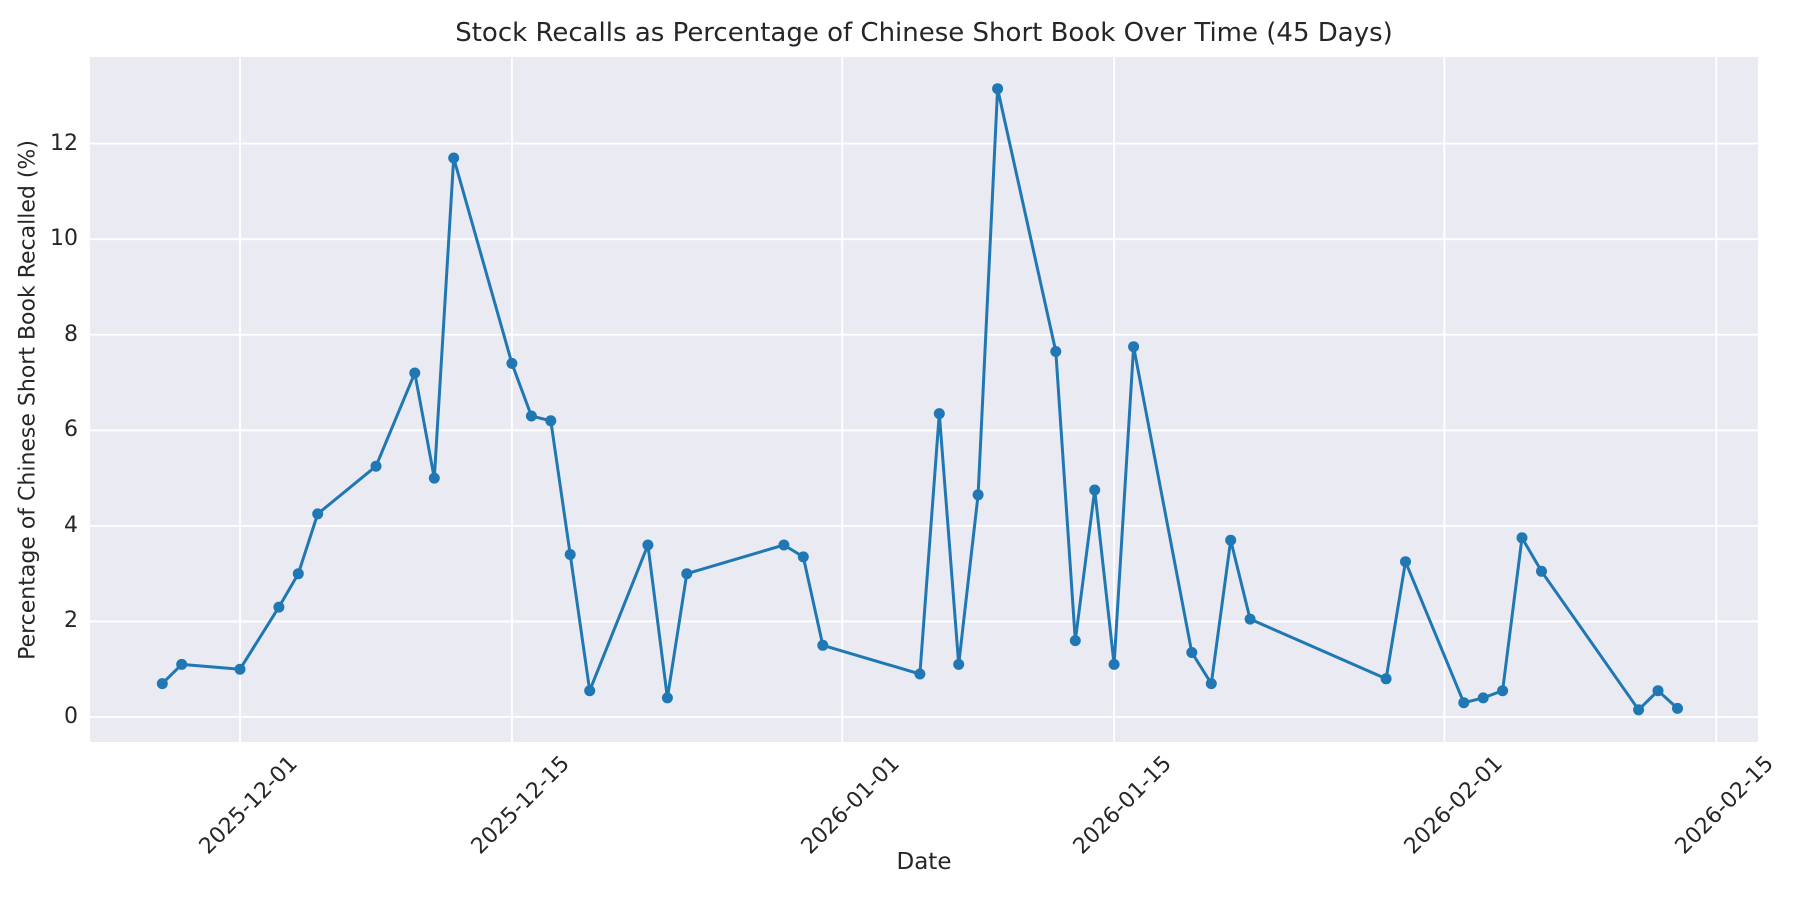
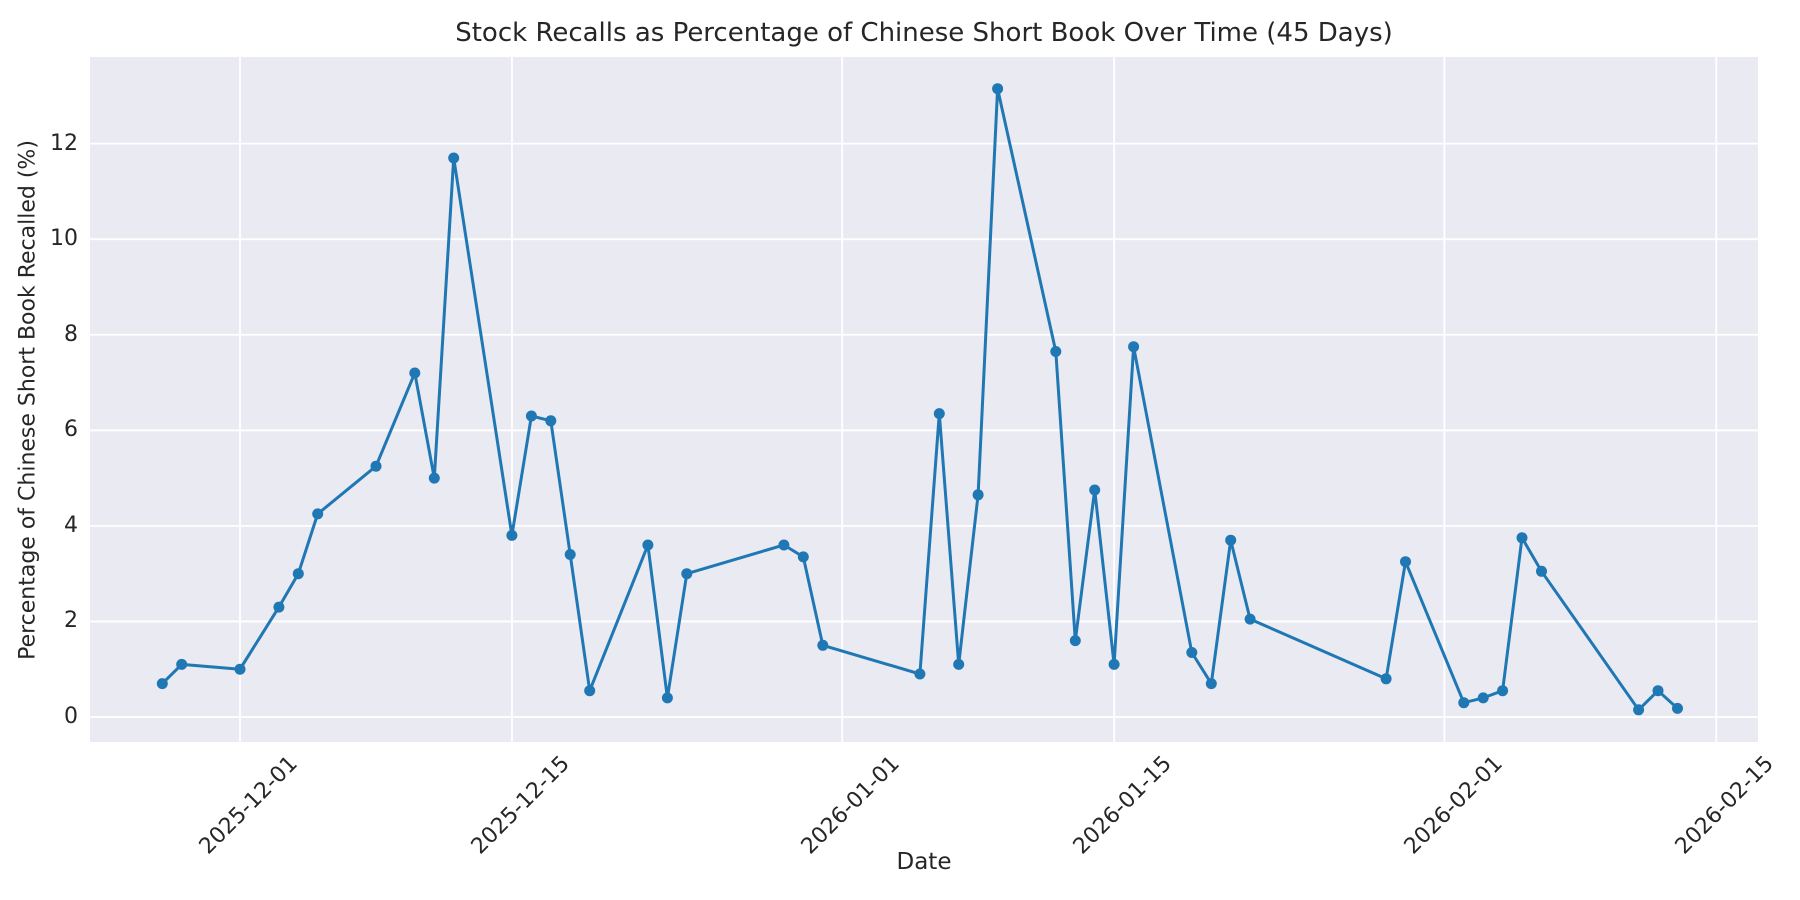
2025-12-15: 7.4 -> 3.8
